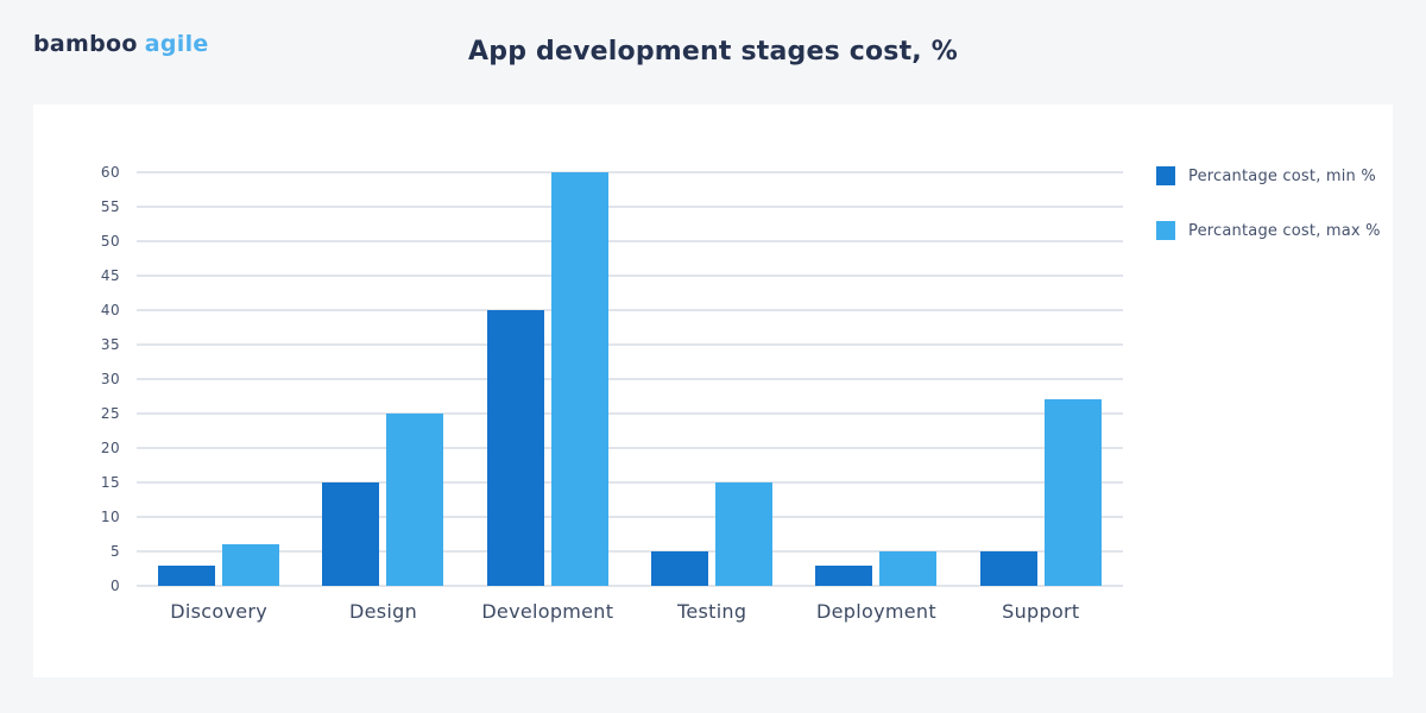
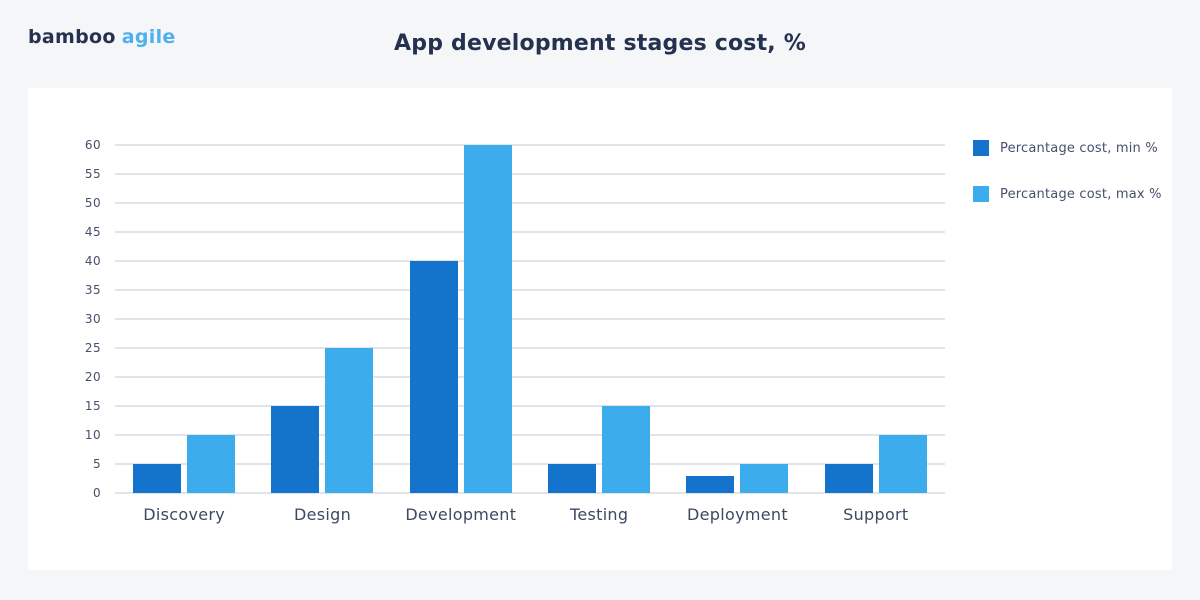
Percantage cost, min %/Discovery: 3 -> 5
Percantage cost, max %/Discovery: 6 -> 10
Percantage cost, max %/Support: 27 -> 10
